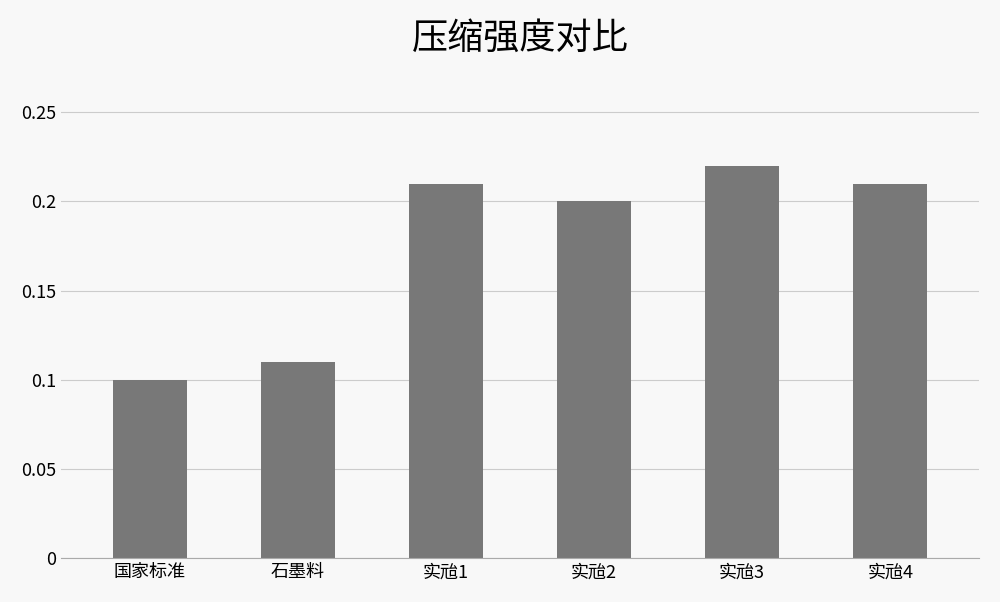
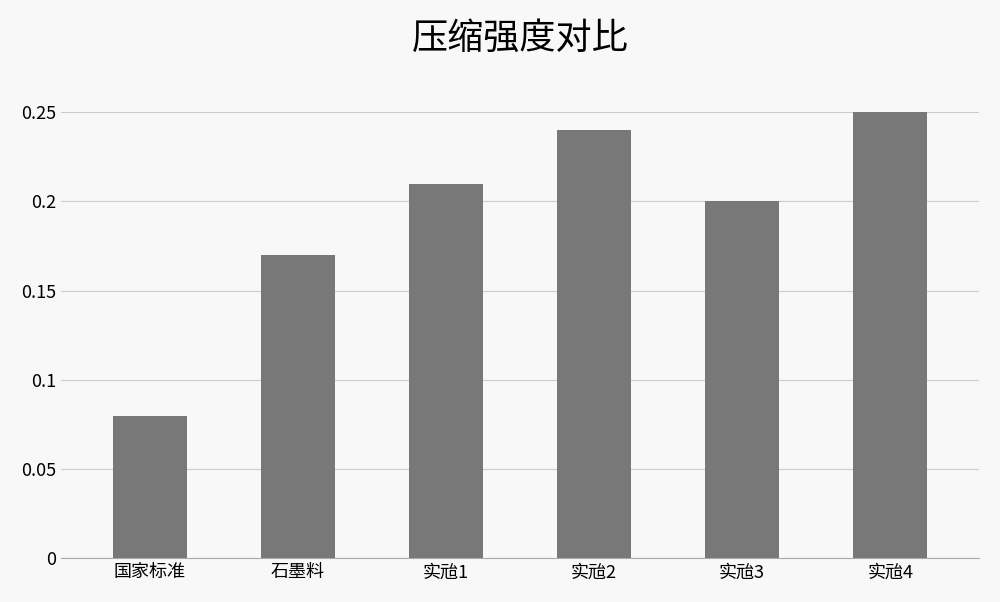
国家标准: 0.10 -> 0.08
石墨料: 0.11 -> 0.17
实兘2: 0.20 -> 0.24
实兘3: 0.22 -> 0.20
实兘4: 0.21 -> 0.25
